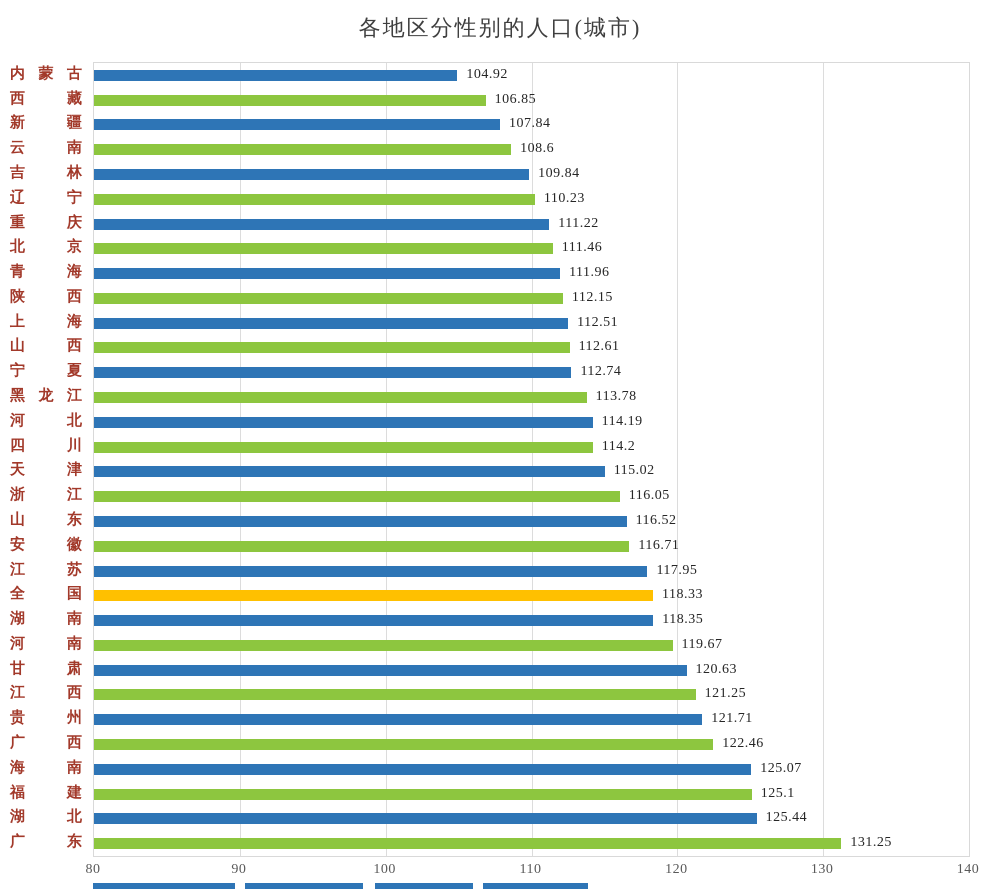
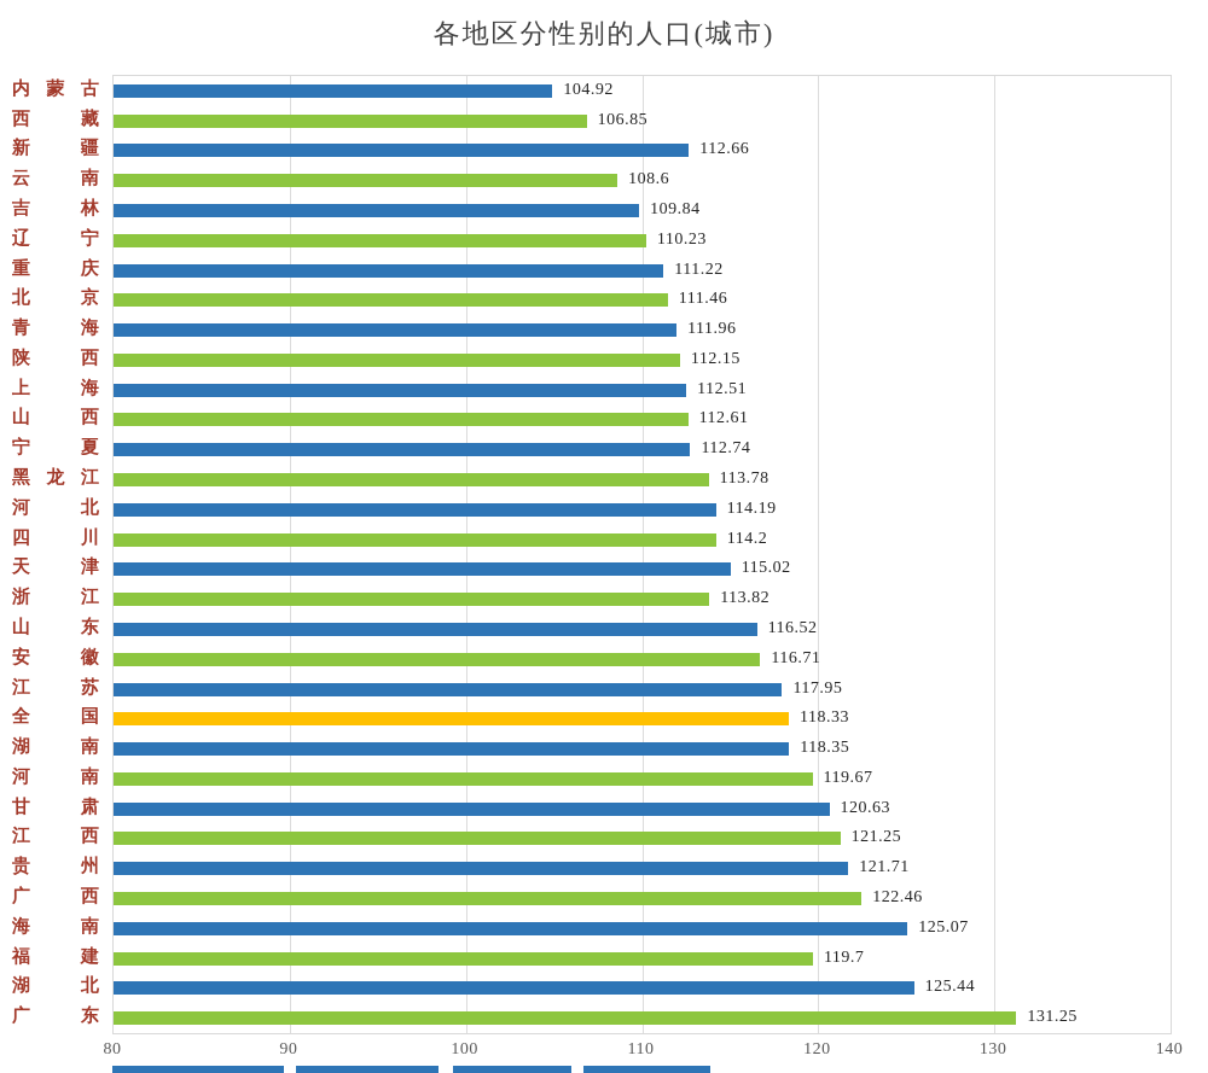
新疆: 107.84 -> 112.66
浙江: 116.05 -> 113.82
福建: 125.1 -> 119.7
